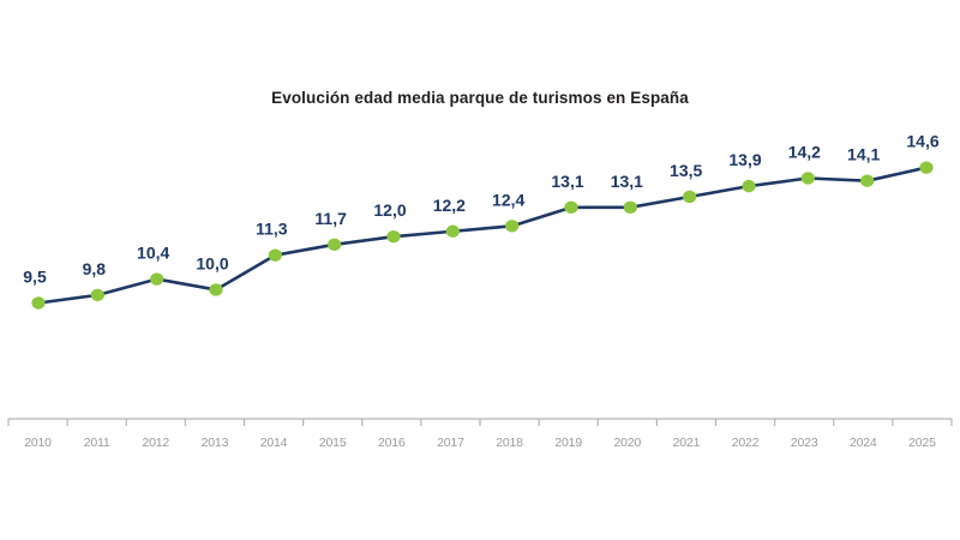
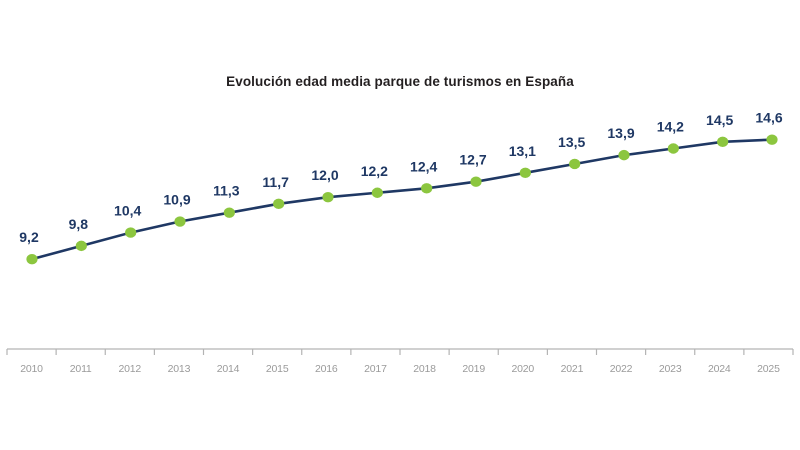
2010: 9,5 -> 9,2
2013: 10,0 -> 10,9
2019: 13,1 -> 12,7
2024: 14,1 -> 14,5
